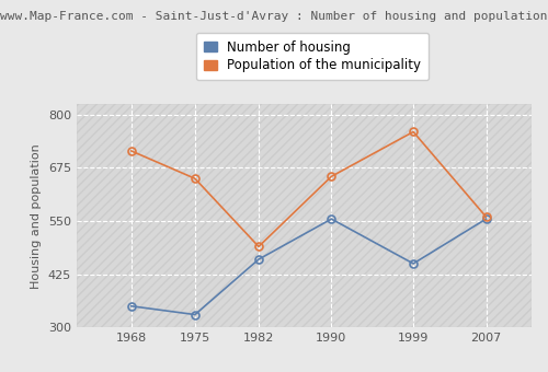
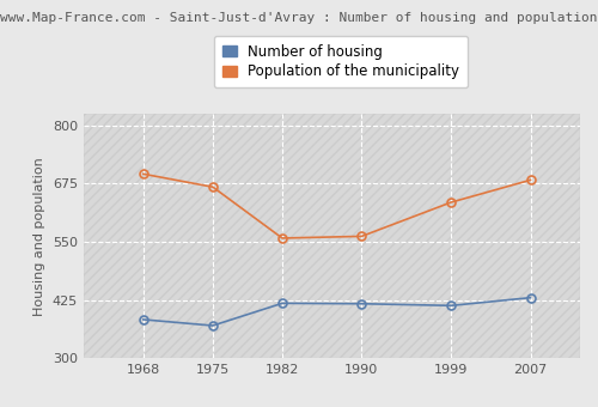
Number of housing/1968: 350 -> 383
Population of the municipality/1968: 715 -> 696
Number of housing/1975: 330 -> 370
Population of the municipality/1975: 650 -> 668
Number of housing/1982: 460 -> 418
Population of the municipality/1982: 490 -> 558
Number of housing/1990: 555 -> 417
Population of the municipality/1990: 655 -> 562
Number of housing/1999: 450 -> 413
Population of the municipality/1999: 760 -> 635
Number of housing/2007: 555 -> 430
Population of the municipality/2007: 560 -> 683
